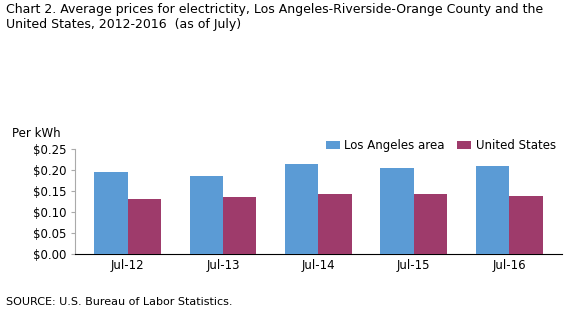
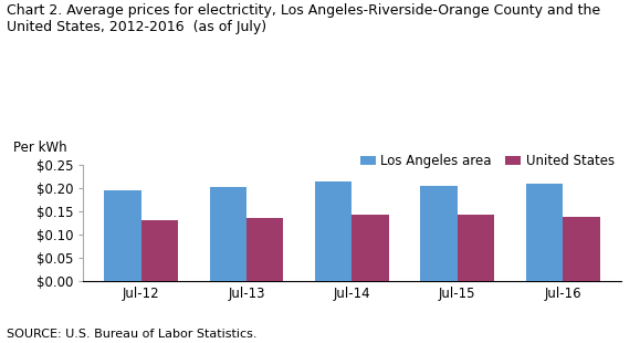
Los Angeles area/Jul-13: $0.185 -> $0.203
